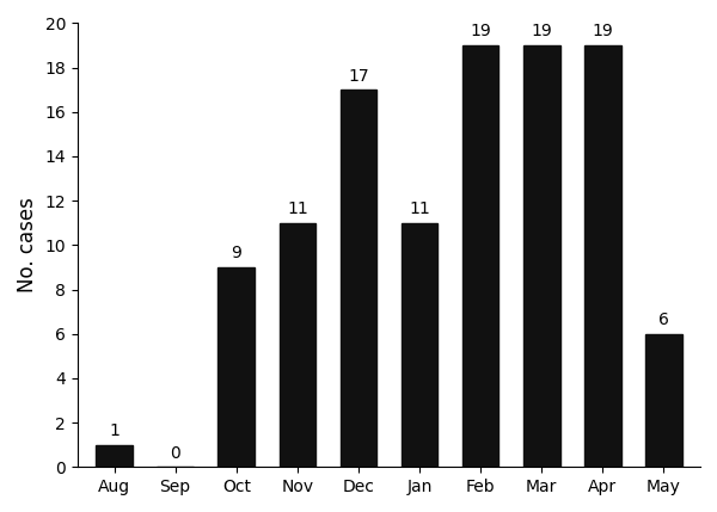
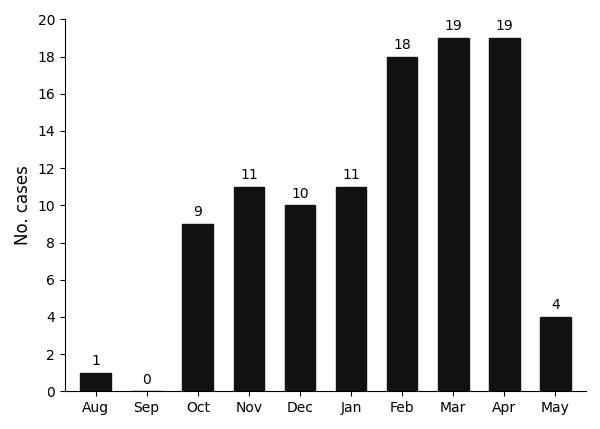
Dec: 17 -> 10
Feb: 19 -> 18
May: 6 -> 4
